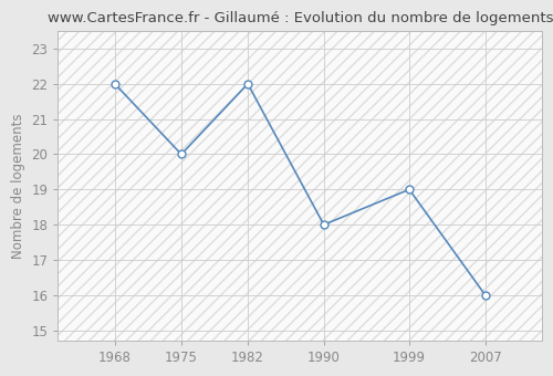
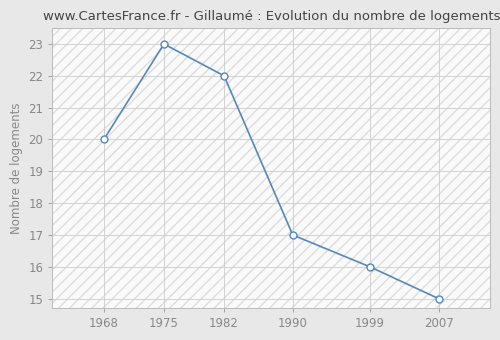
1968: 22 -> 20
1975: 20 -> 23
1990: 18 -> 17
1999: 19 -> 16
2007: 16 -> 15
